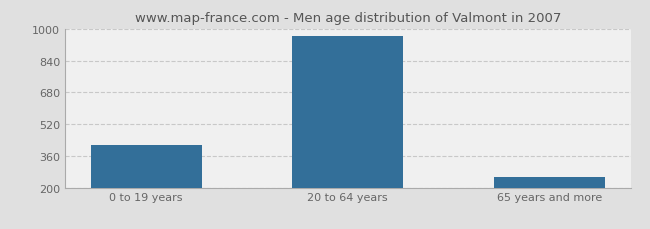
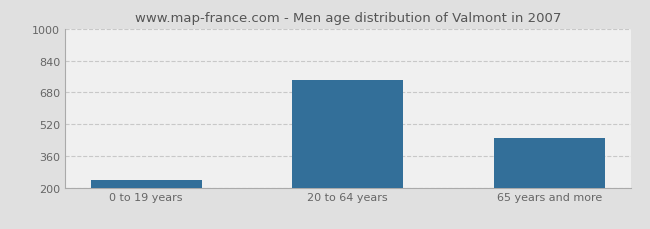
0 to 19 years: 420 -> 240
20 to 64 years: 970 -> 740
65 years and more: 250 -> 450
